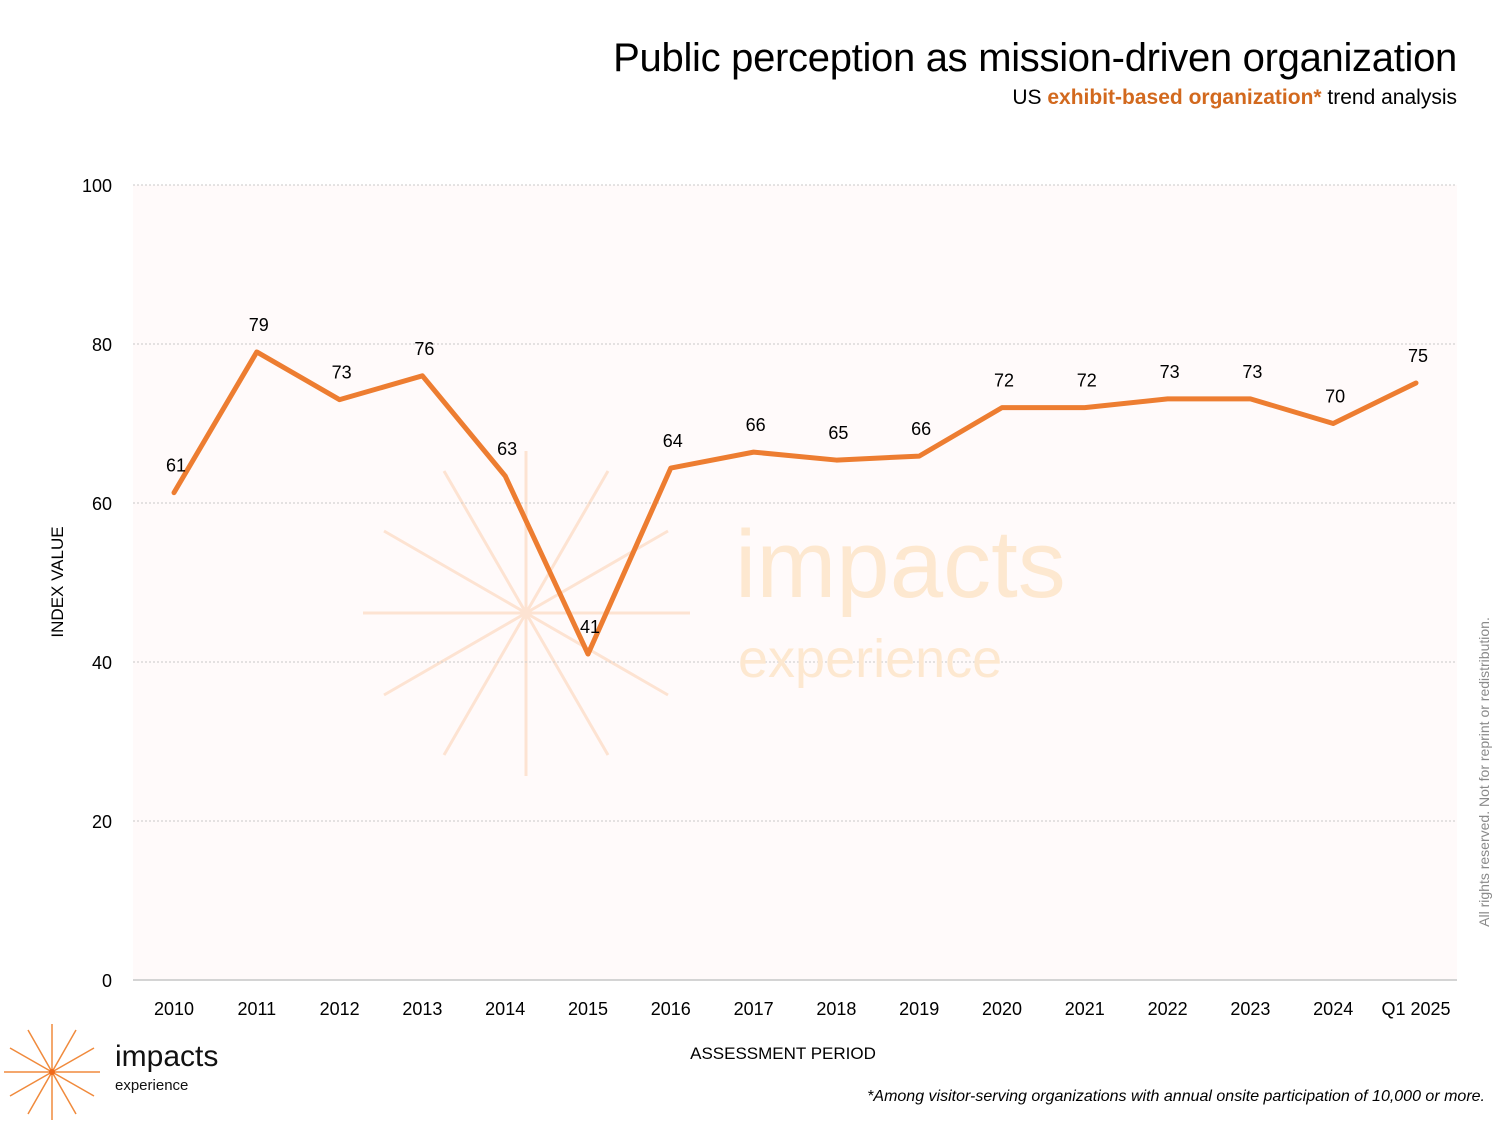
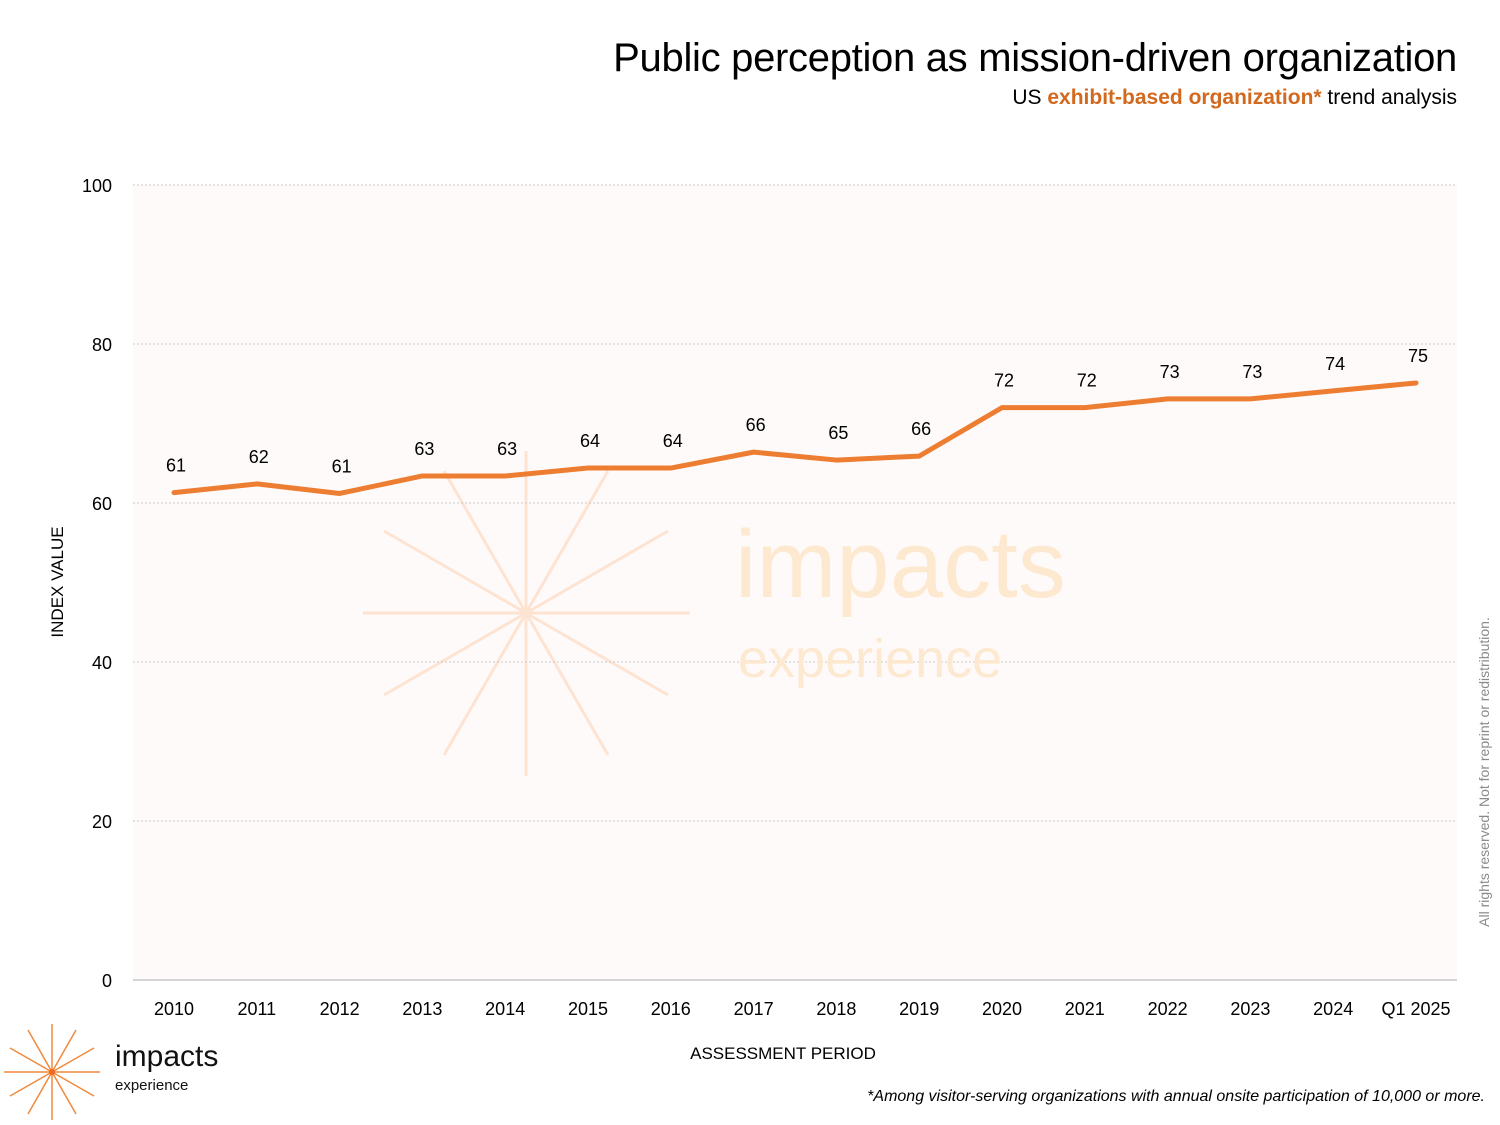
2011: 79 -> 62
2012: 73 -> 61
2013: 76 -> 63
2015: 41 -> 64
2024: 70 -> 74
